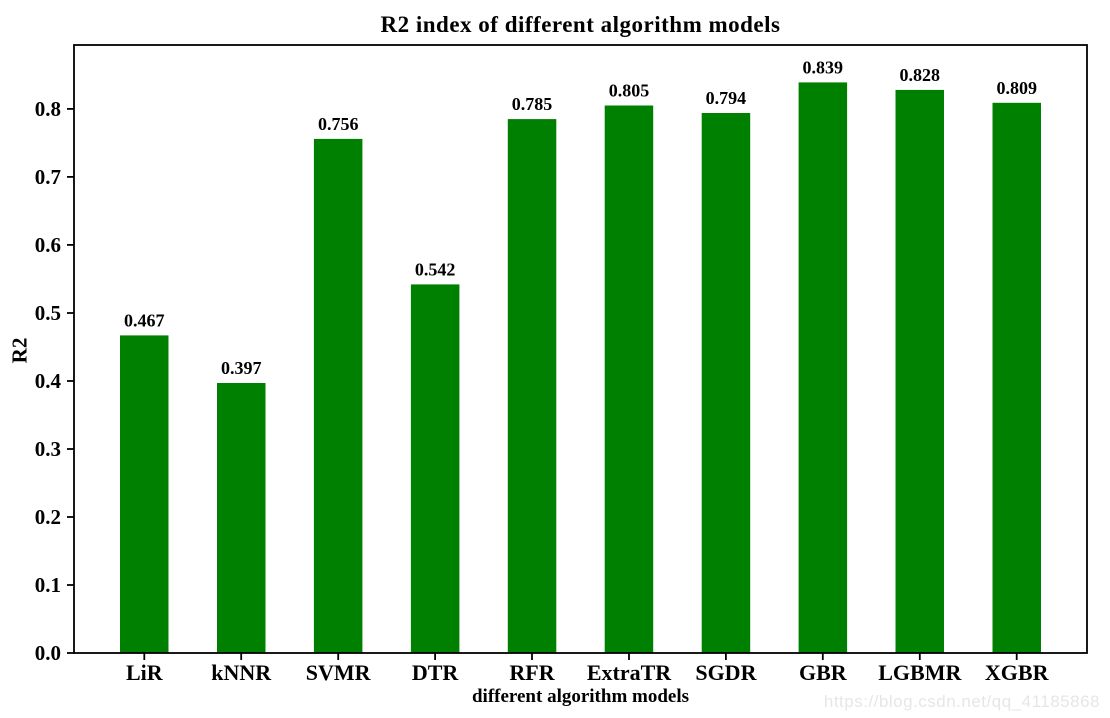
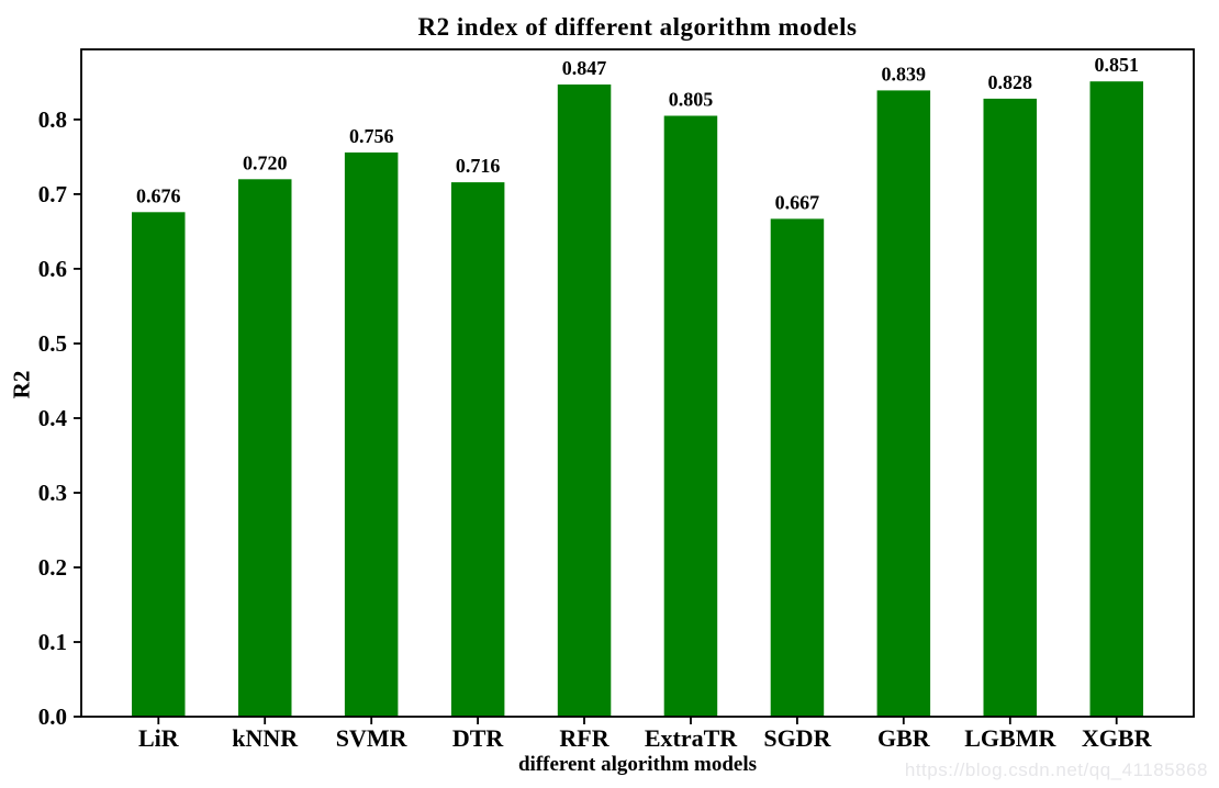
LiR: 0.467 -> 0.676
kNNR: 0.397 -> 0.720
DTR: 0.542 -> 0.716
RFR: 0.785 -> 0.847
SGDR: 0.794 -> 0.667
XGBR: 0.809 -> 0.851
